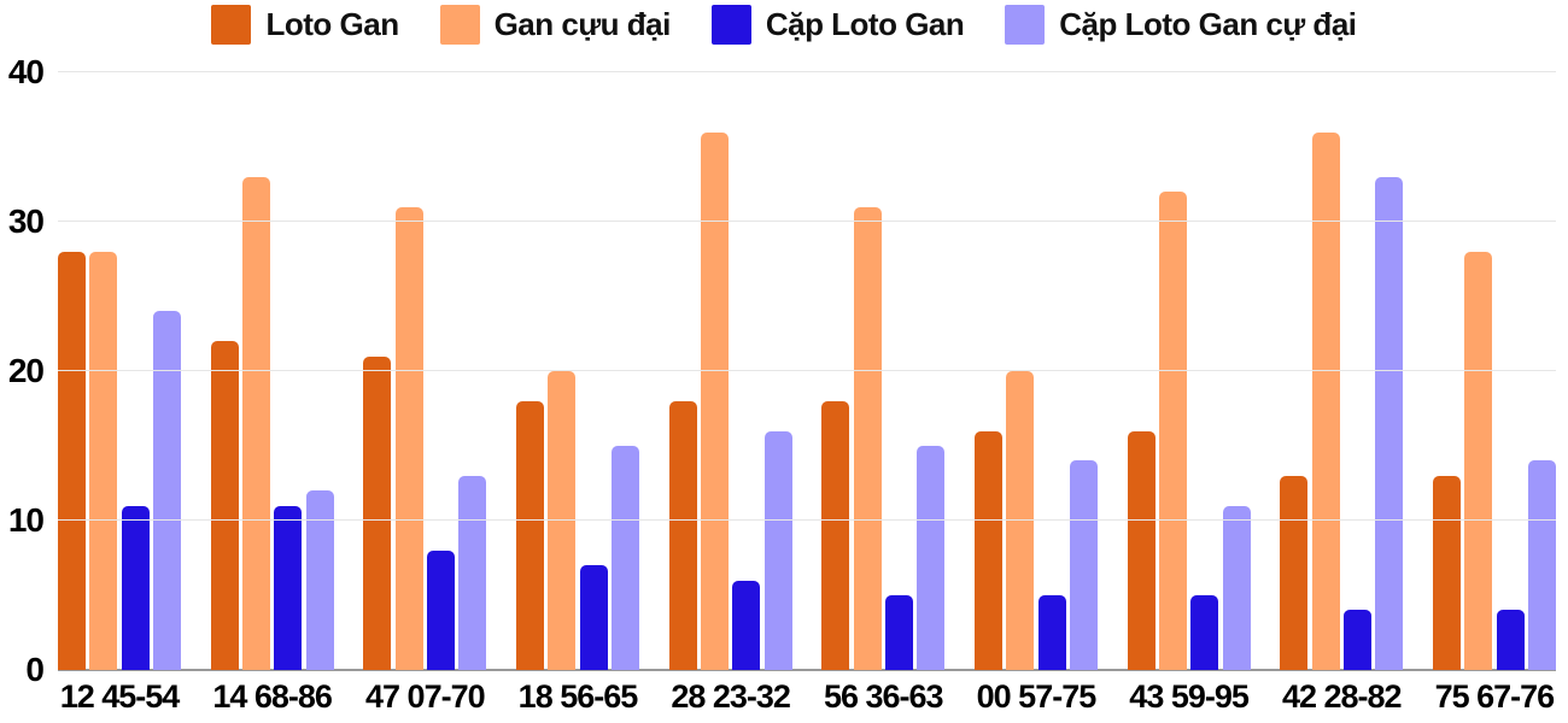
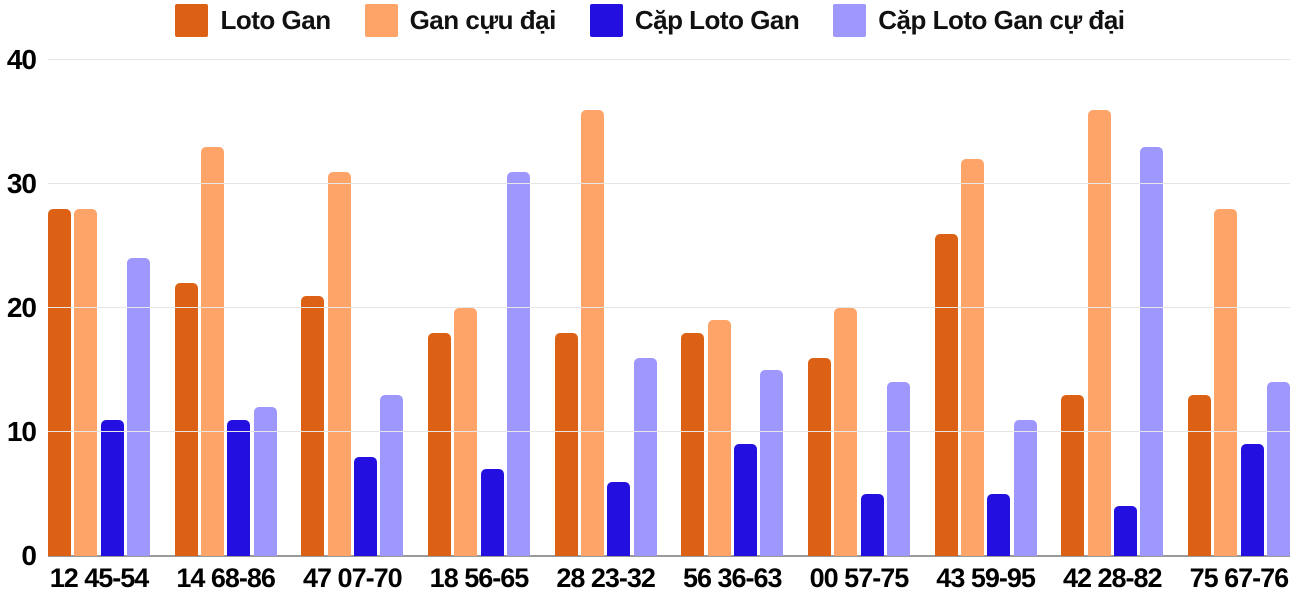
Cặp Loto Gan cự đại/18 56-65: 15 -> 31
Gan cựu đại/56 36-63: 31 -> 19
Cặp Loto Gan/56 36-63: 5 -> 9
Loto Gan/43 59-95: 16 -> 26
Cặp Loto Gan/75 67-76: 4 -> 9
